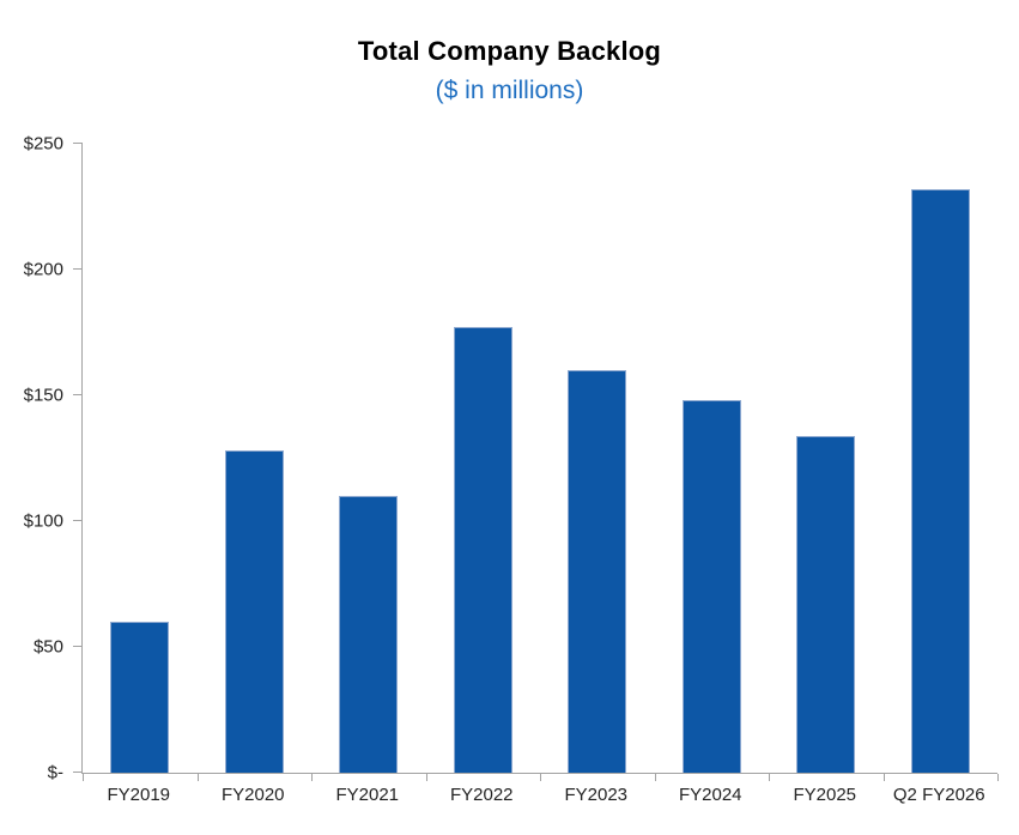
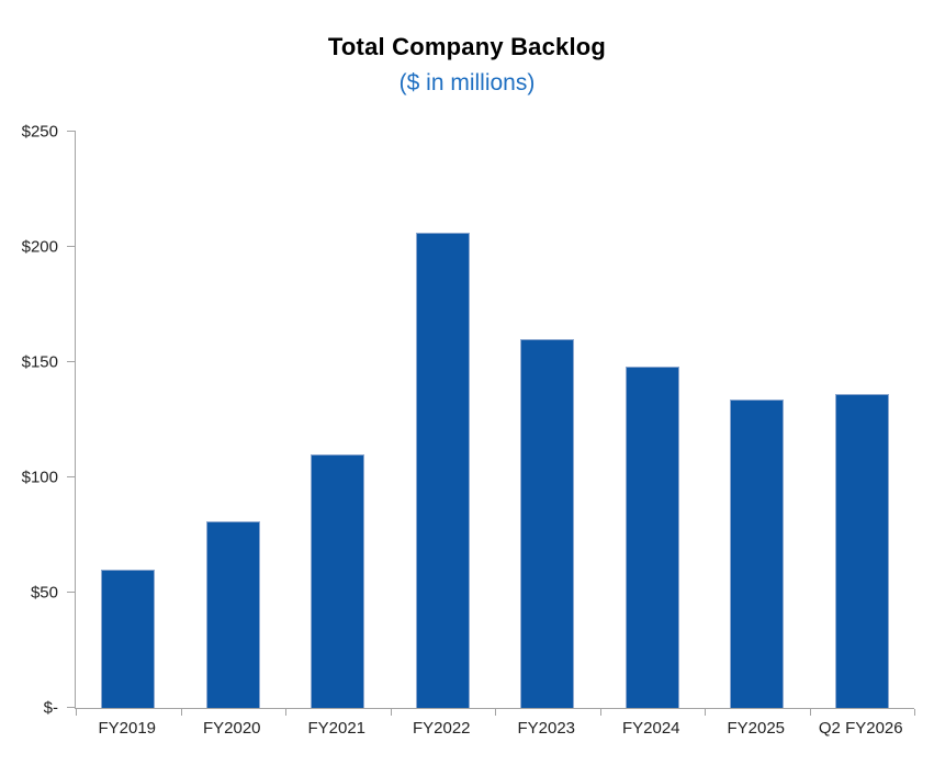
FY2020: $128 -> $81
FY2022: $177 -> $206
Q2 FY2026: $232 -> $136
